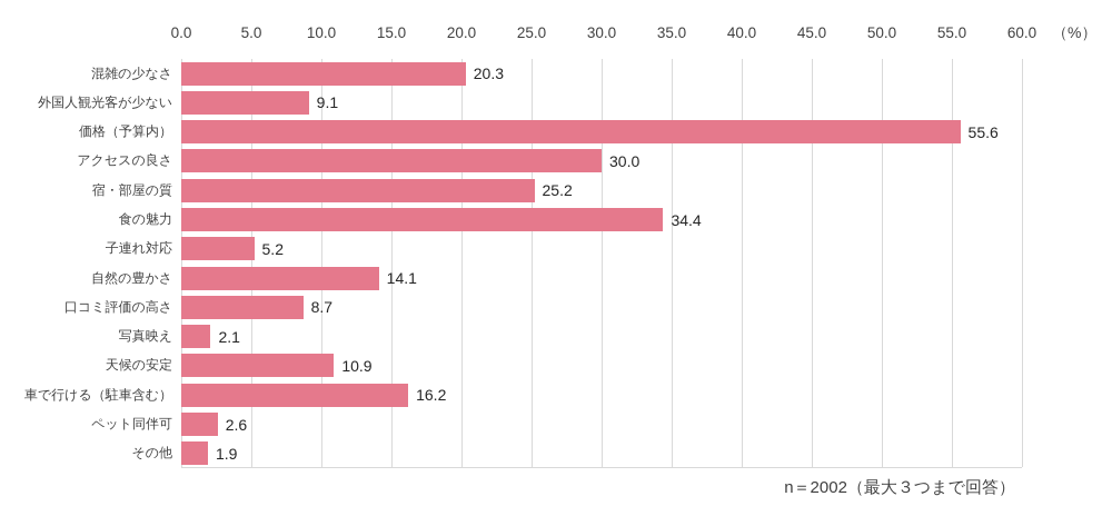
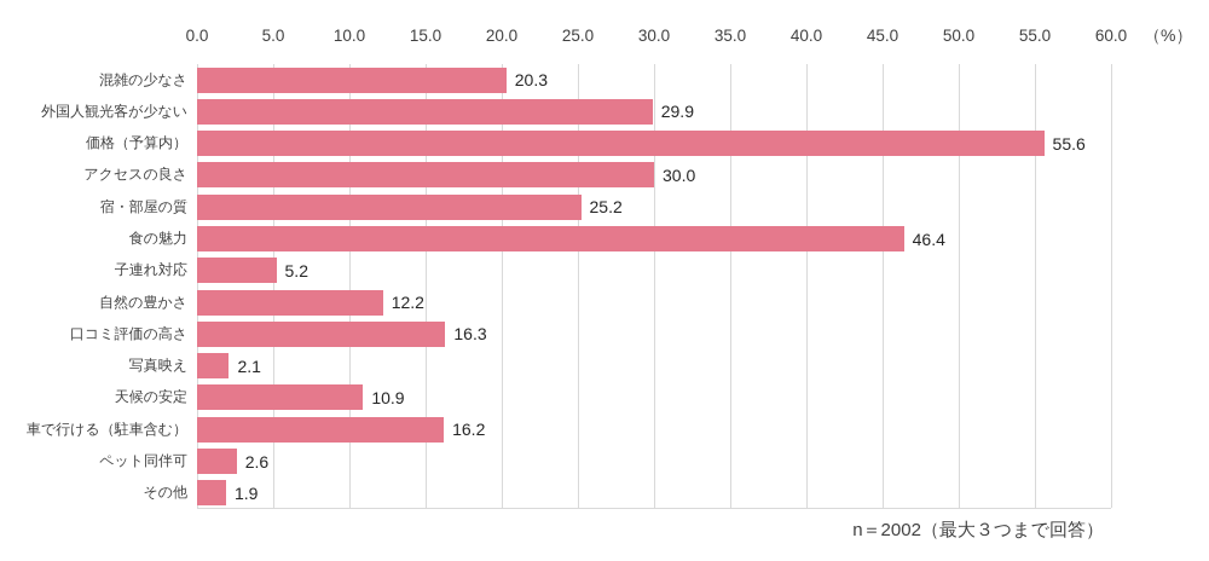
外国人観光客が少ない: 9.1 -> 29.9
食の魅力: 34.4 -> 46.4
自然の豊かさ: 14.1 -> 12.2
口コミ評価の高さ: 8.7 -> 16.3
